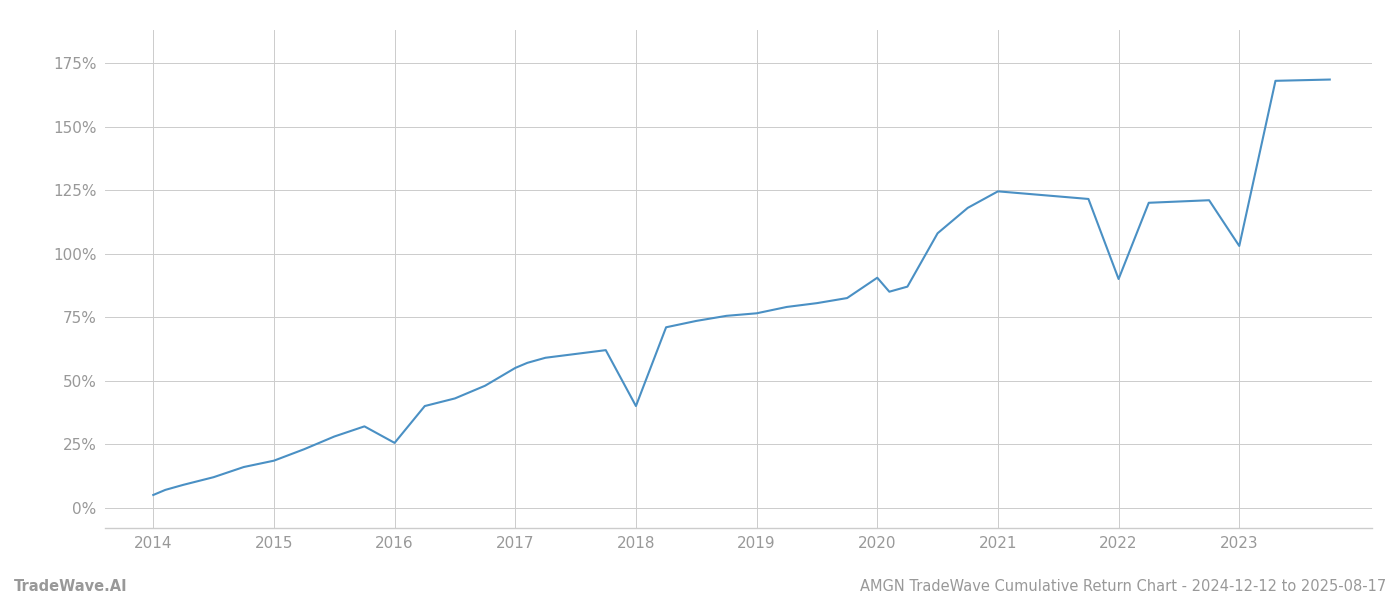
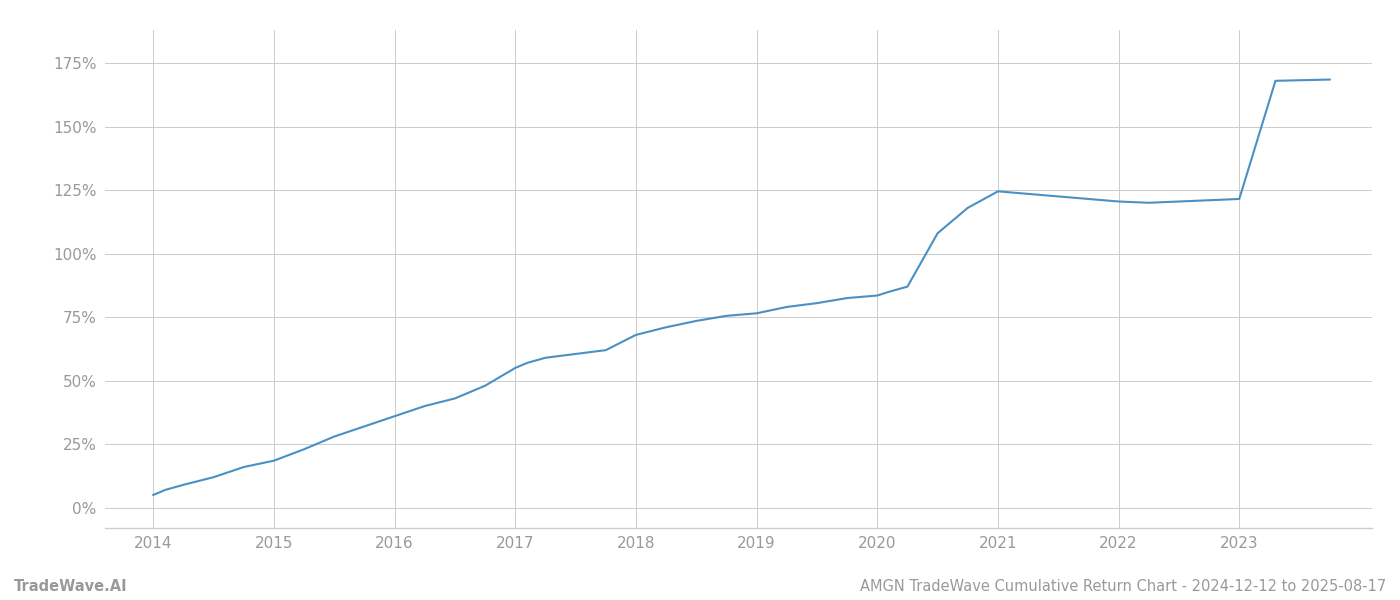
2016: 25.5% -> 36.0%
2018: 40.0% -> 68.0%
2020: 90.5% -> 83.5%
2022: 90.0% -> 120.5%
2023: 103.0% -> 121.5%
